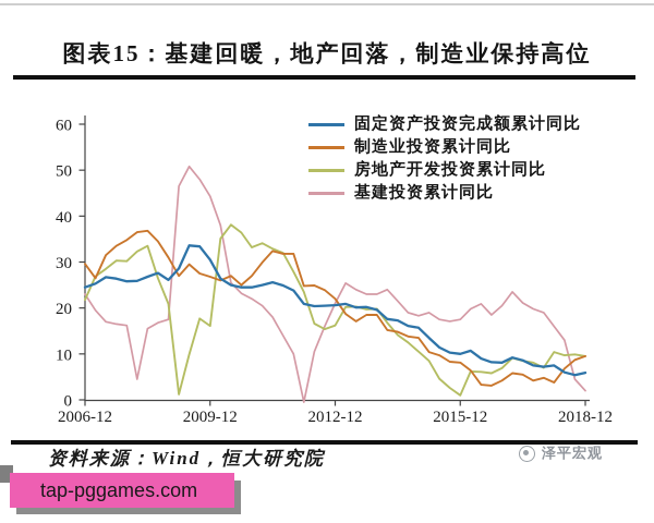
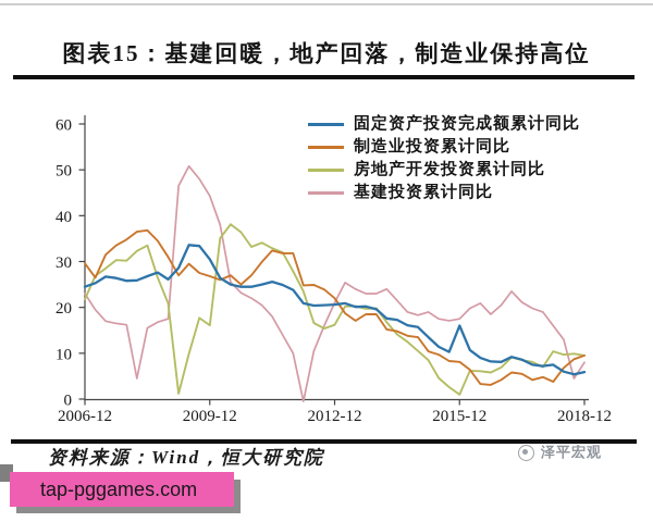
固定资产投资完成额累计同比/2015-12: 10 -> 16
基建投资累计同比/2018-12: 2 -> 8
